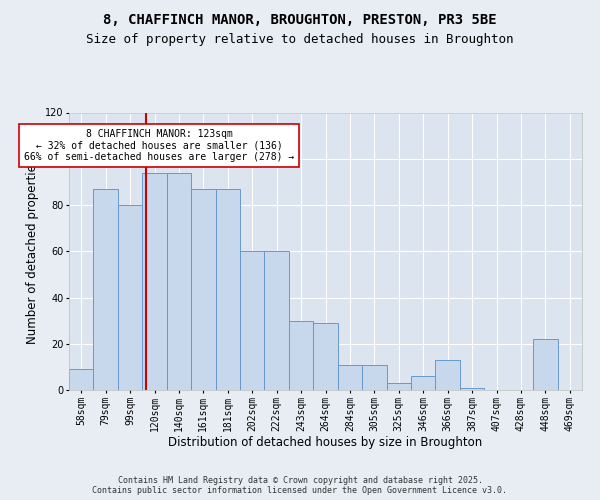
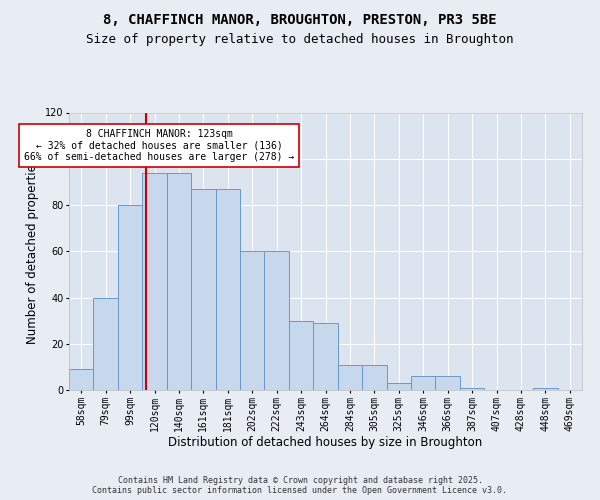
79sqm: 87 -> 40
366sqm: 13 -> 6
448sqm: 22 -> 1
